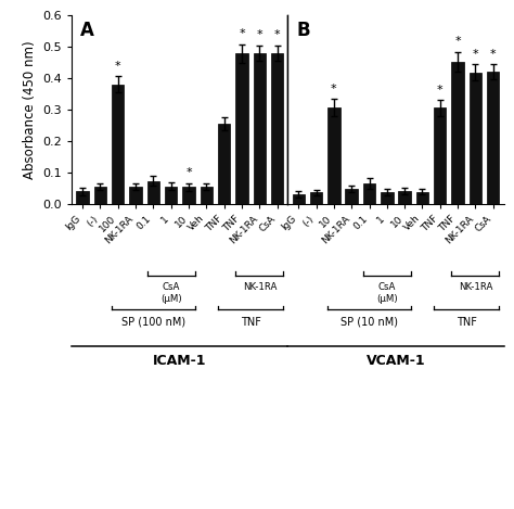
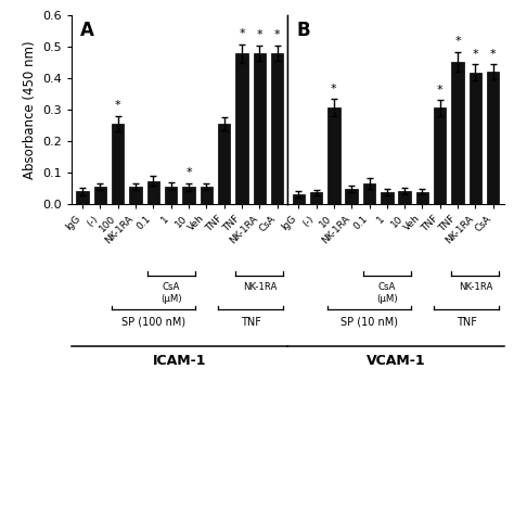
100: 0.380 -> 0.255
